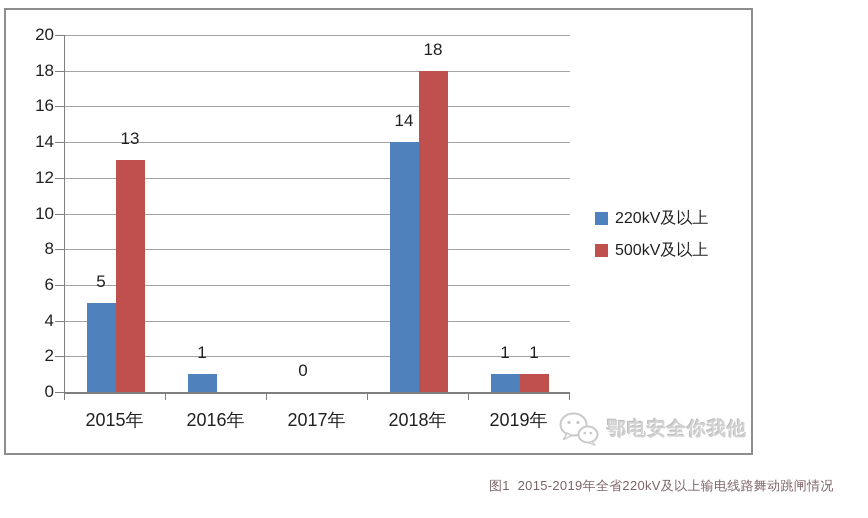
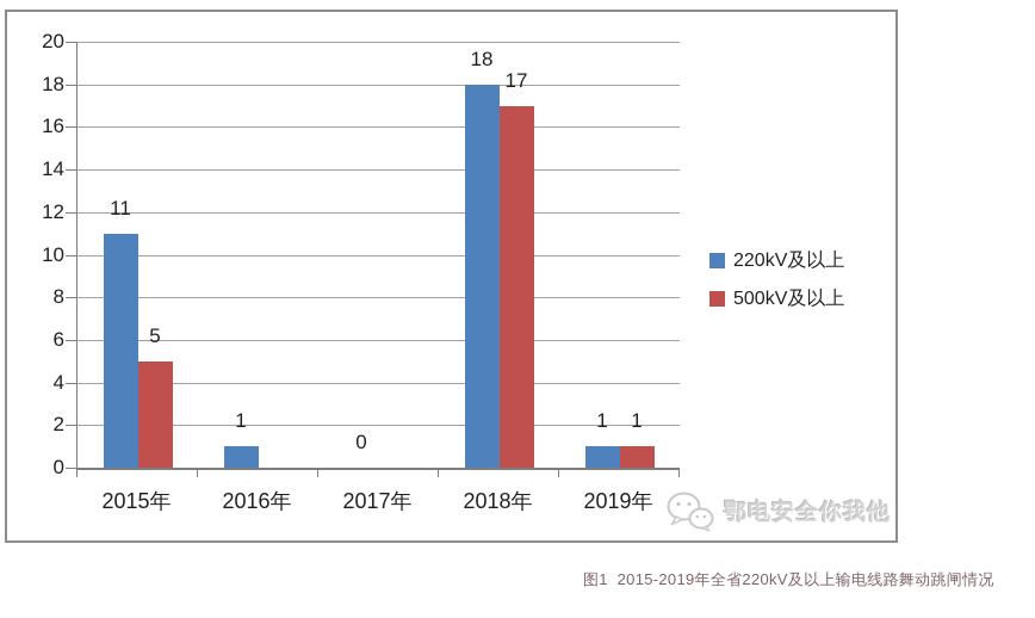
220kV及以上/2015年: 5 -> 11
500kV及以上/2015年: 13 -> 5
220kV及以上/2018年: 14 -> 18
500kV及以上/2018年: 18 -> 17
